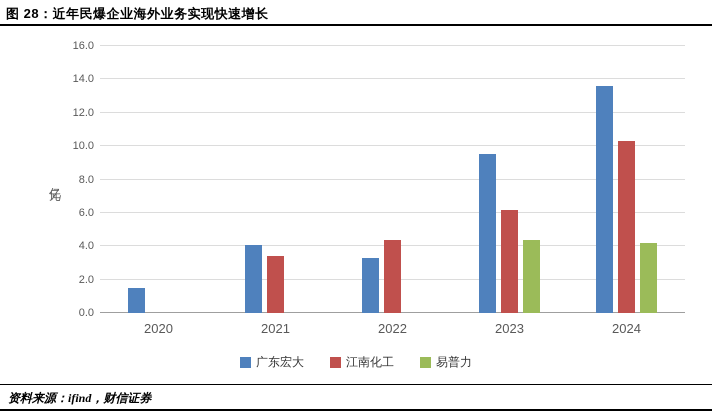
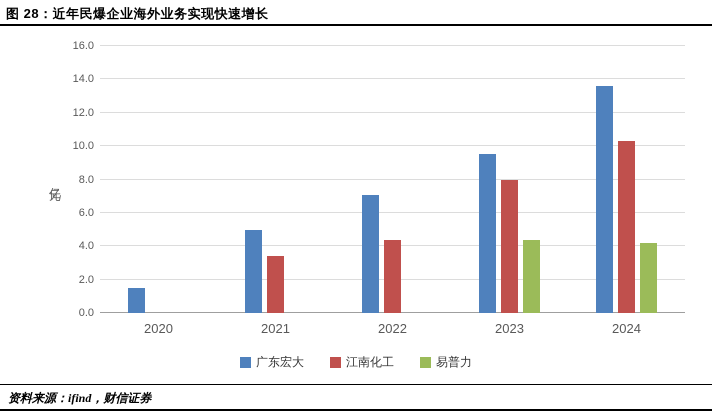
广东宏大/2021: 4.1 -> 5.0
广东宏大/2022: 3.3 -> 7.1
江南化工/2023: 6.2 -> 8.0
